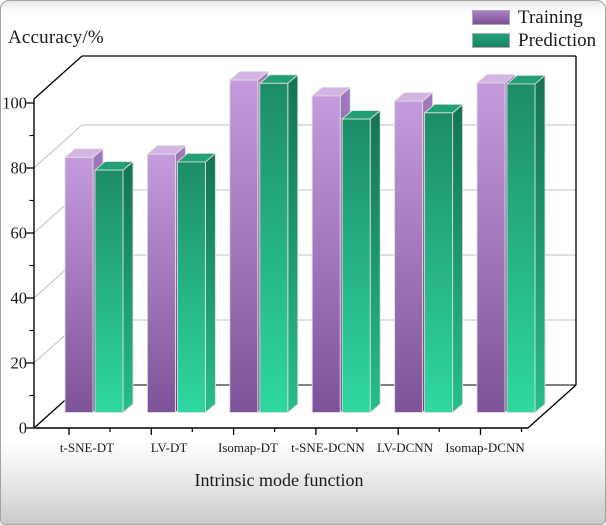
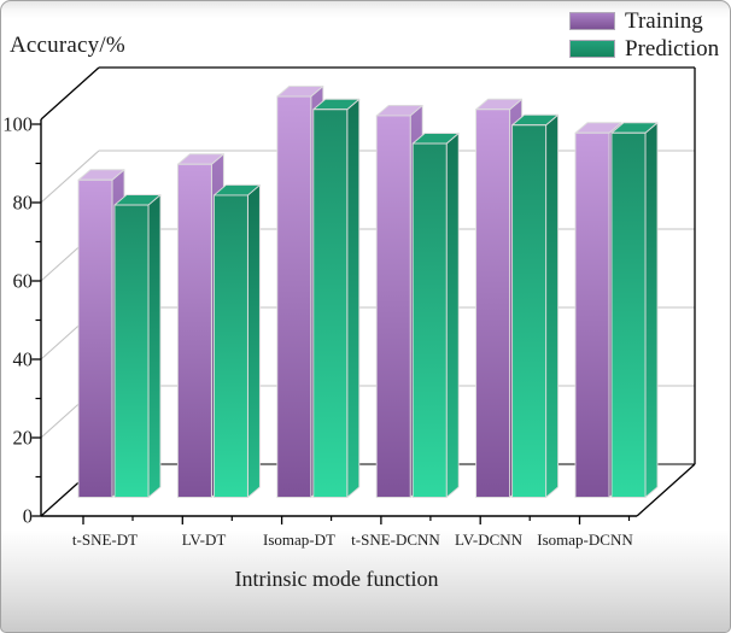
Training/t-SNE-DT: 78 -> 81
Training/LV-DT: 80 -> 85
Prediction/Isomap-DT: 101 -> 99
Training/LV-DCNN: 96 -> 99
Prediction/LV-DCNN: 92 -> 95
Training/Isomap-DCNN: 101 -> 93
Prediction/Isomap-DCNN: 101 -> 93
